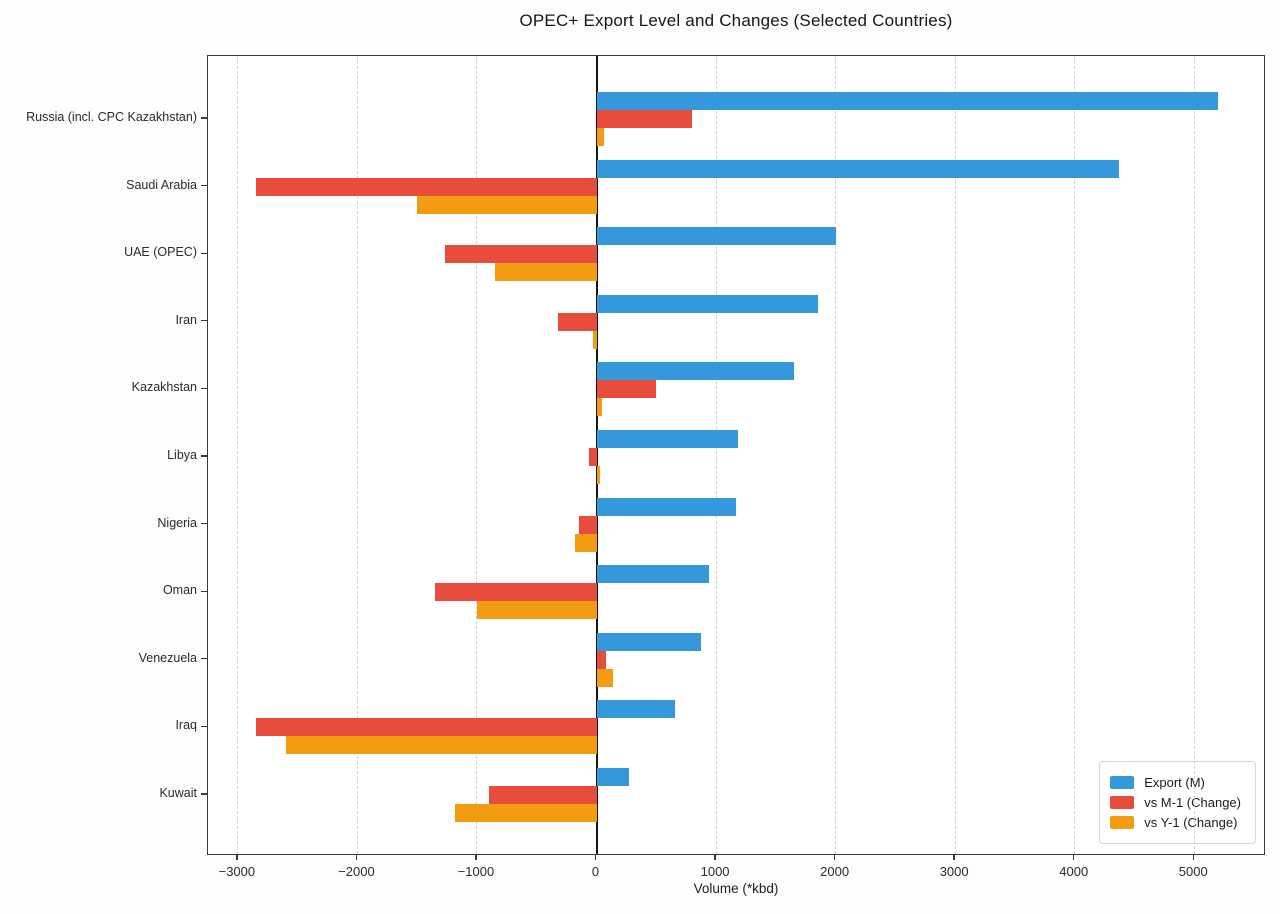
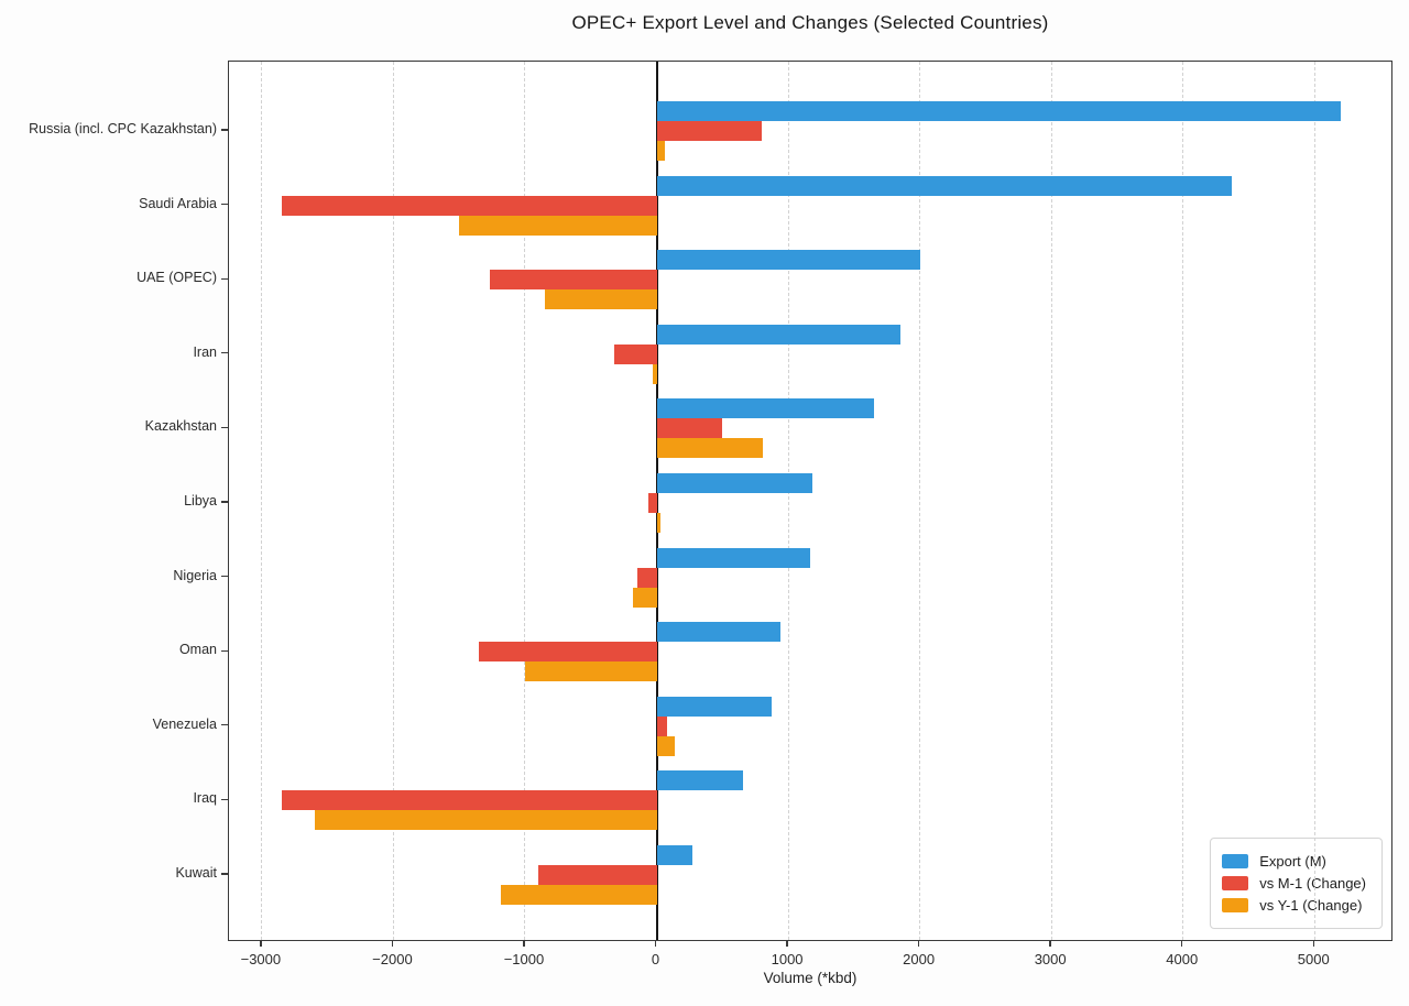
vs Y-1 (Change)/Kazakhstan: 50 -> 810
